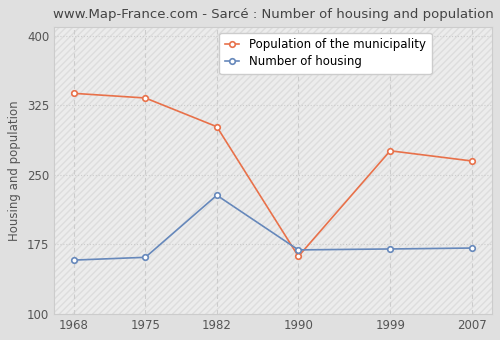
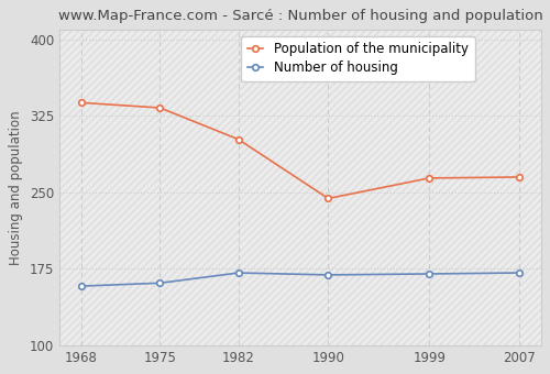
Number of housing/1982: 228 -> 171
Population of the municipality/1990: 162 -> 244
Population of the municipality/1999: 276 -> 264
